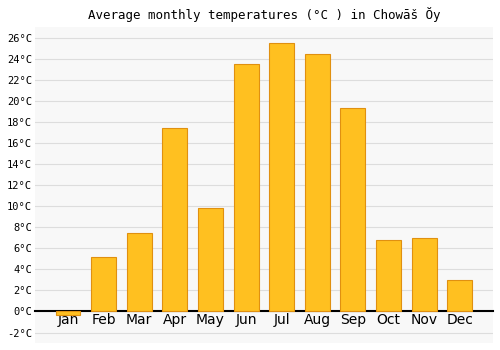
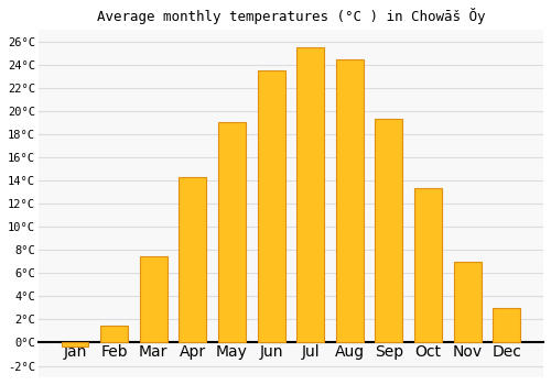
Feb: 5.2°C -> 1.5°C
Apr: 17.4°C -> 14.3°C
May: 9.8°C -> 19.0°C
Oct: 6.8°C -> 13.3°C
